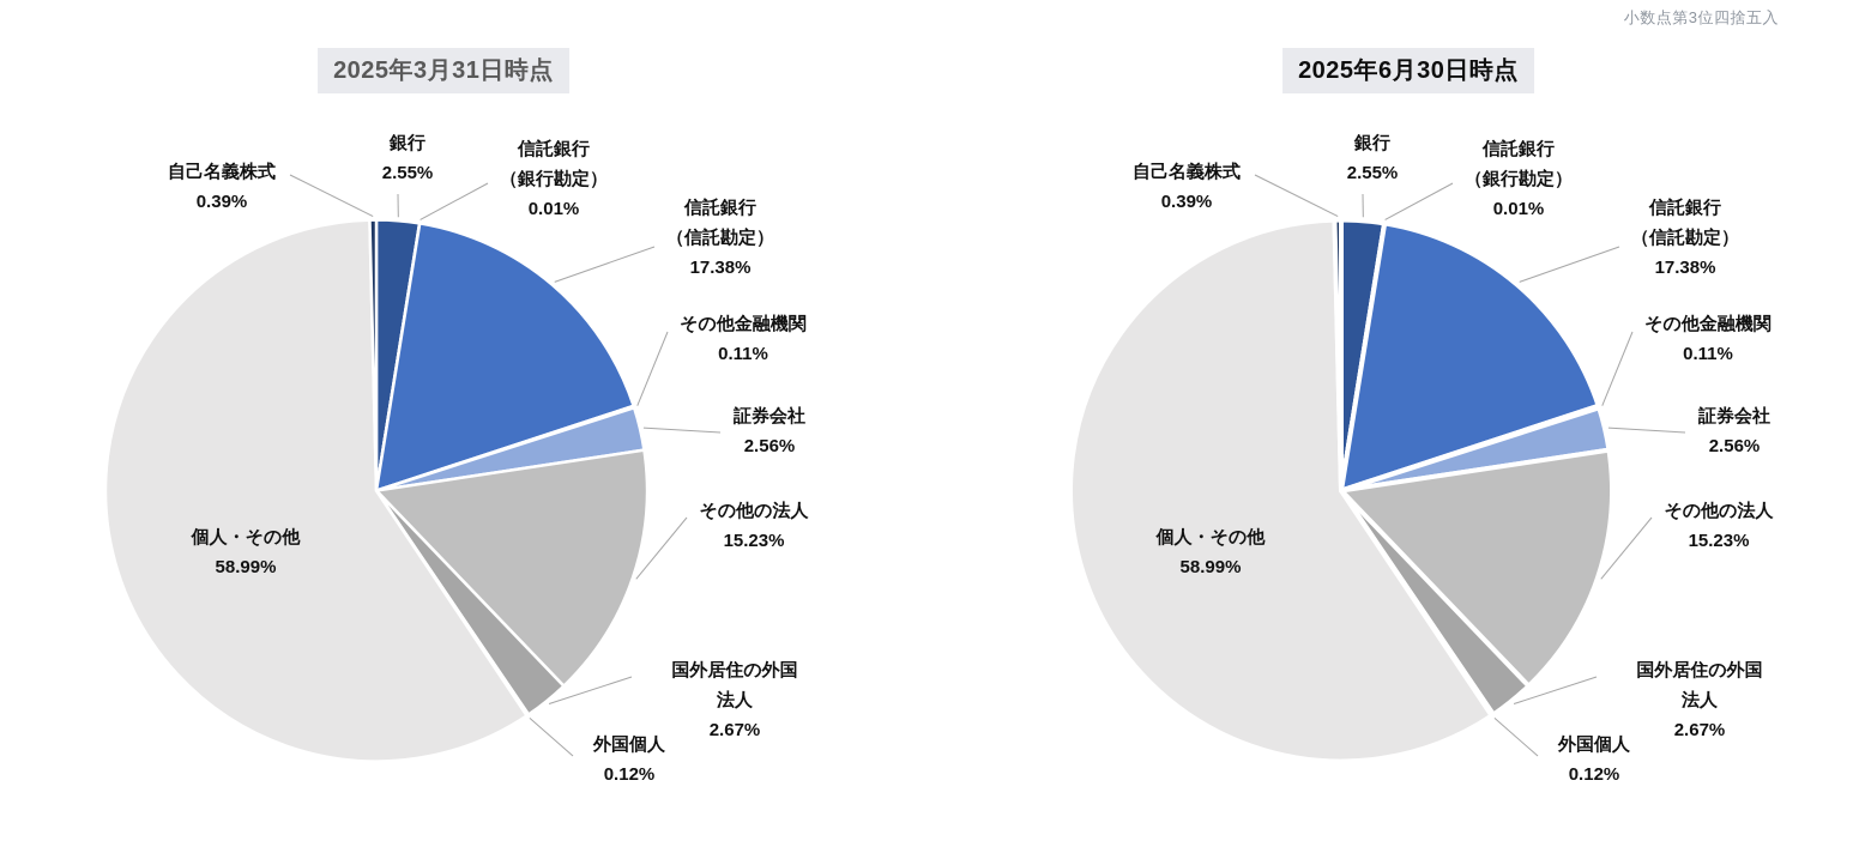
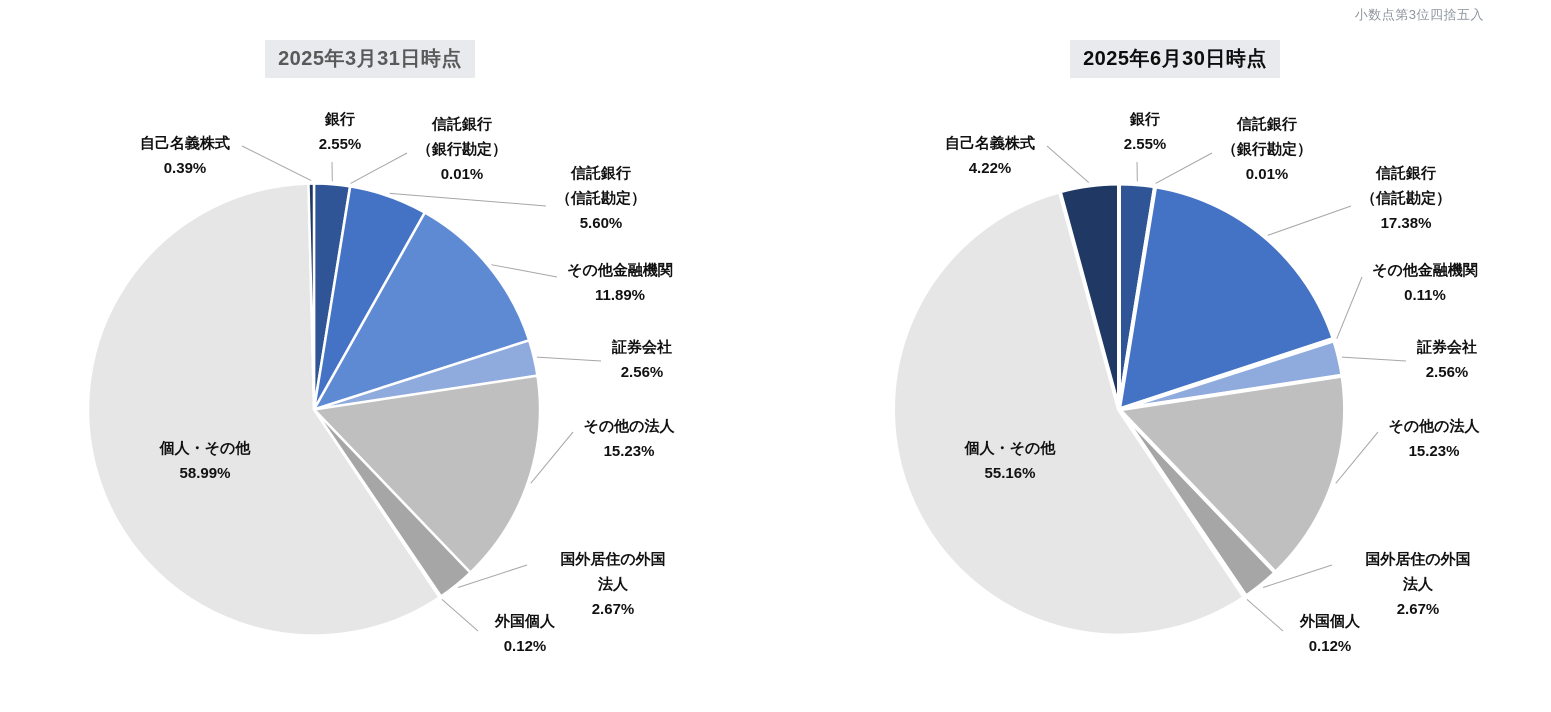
2025年3月31日時点/信託銀行 （信託勘定）: 17.38% -> 5.60%
2025年3月31日時点/その他金融機関: 0.11% -> 11.89%
2025年6月30日時点/個人・その他: 58.99% -> 55.16%
2025年6月30日時点/自己名義株式: 0.39% -> 4.22%
